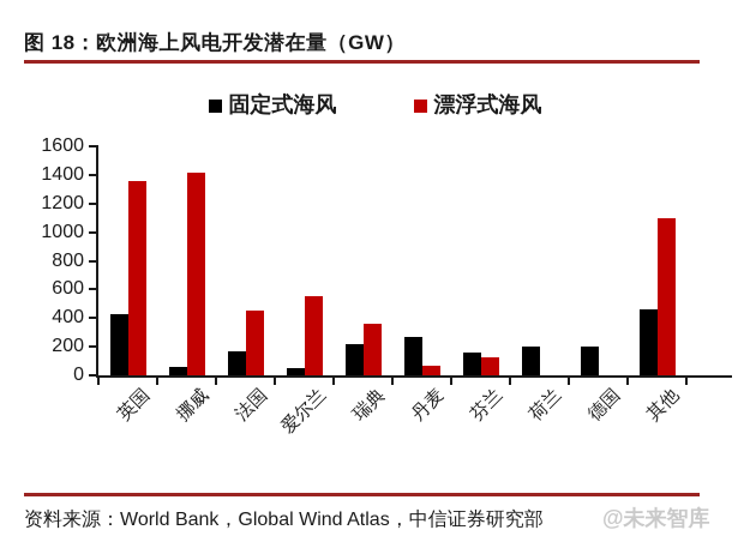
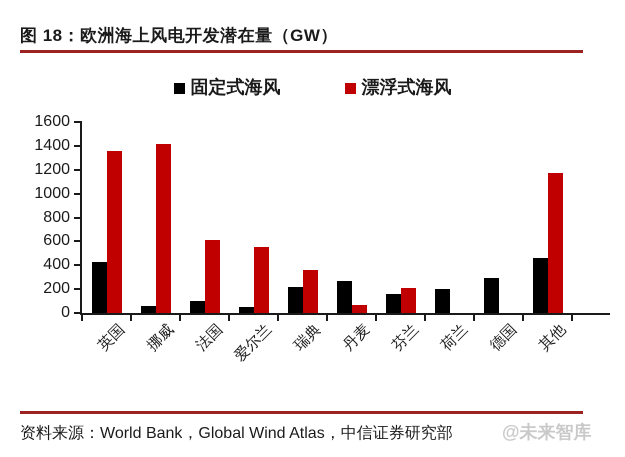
固定式海风/法国: 170 -> 100
漂浮式海风/法国: 450 -> 610
漂浮式海风/芬兰: 120 -> 210
固定式海风/德国: 200 -> 290
漂浮式海风/其他: 1100 -> 1170
